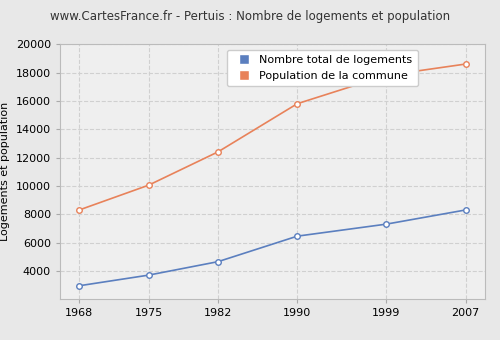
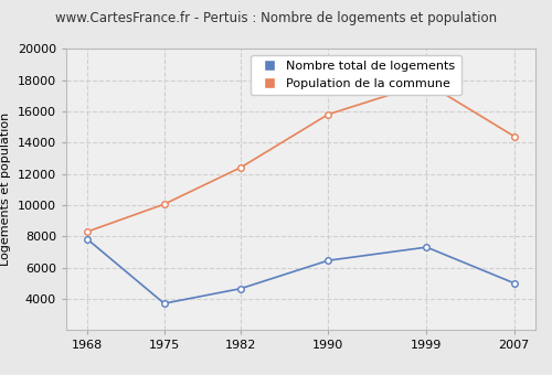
Nombre total de logements/1968: 3000 -> 7800
Nombre total de logements/2007: 8300 -> 5000
Population de la commune/2007: 18600 -> 14400
